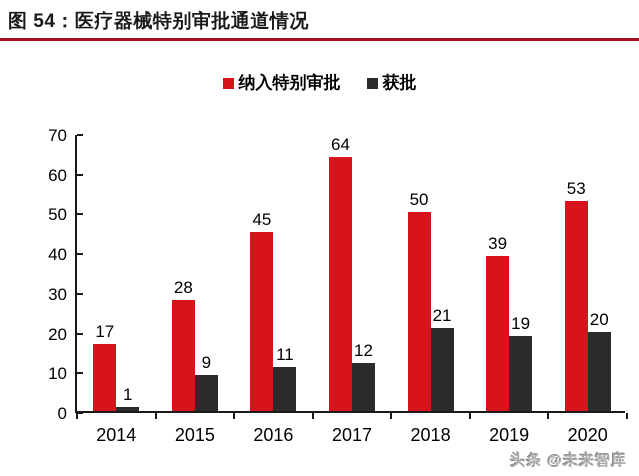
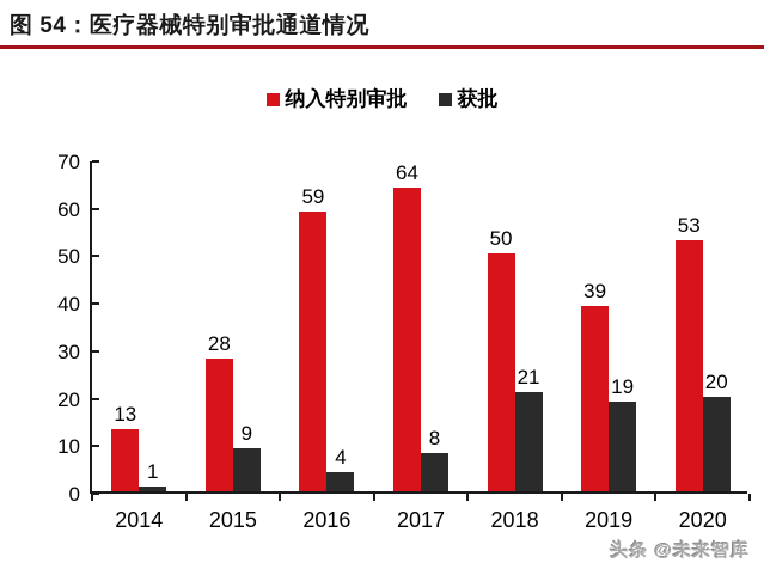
纳入特别审批/2014: 17 -> 13
纳入特别审批/2016: 45 -> 59
获批/2016: 11 -> 4
获批/2017: 12 -> 8
